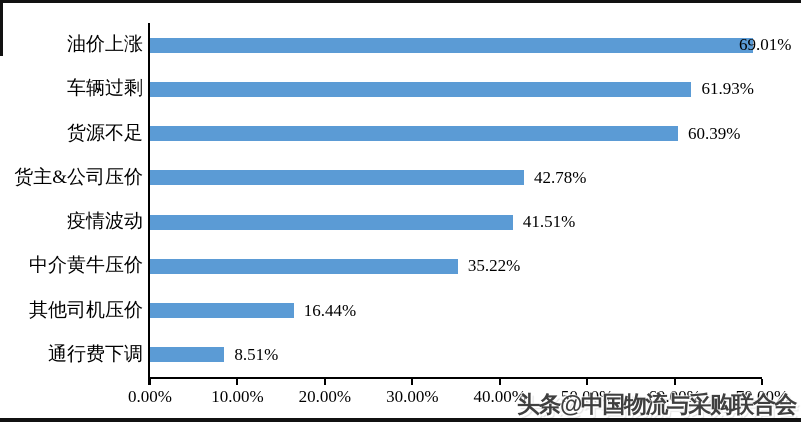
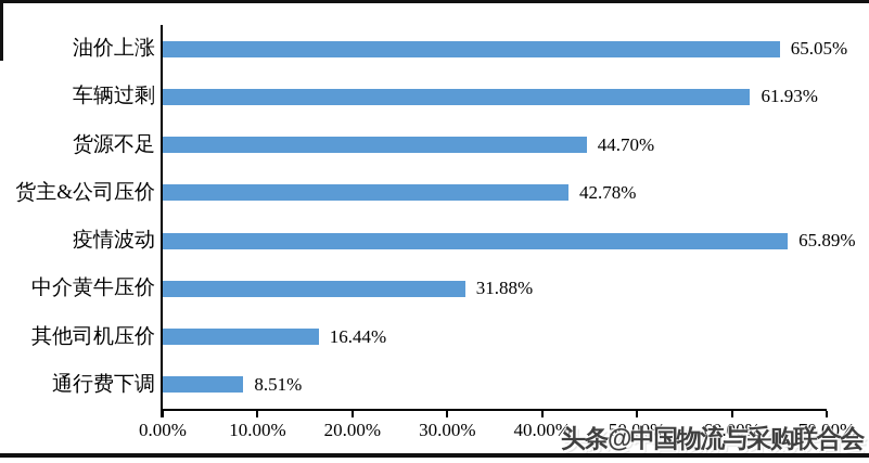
油价上涨: 69.01% -> 65.05%
货源不足: 60.39% -> 44.70%
疫情波动: 41.51% -> 65.89%
中介黄牛压价: 35.22% -> 31.88%
